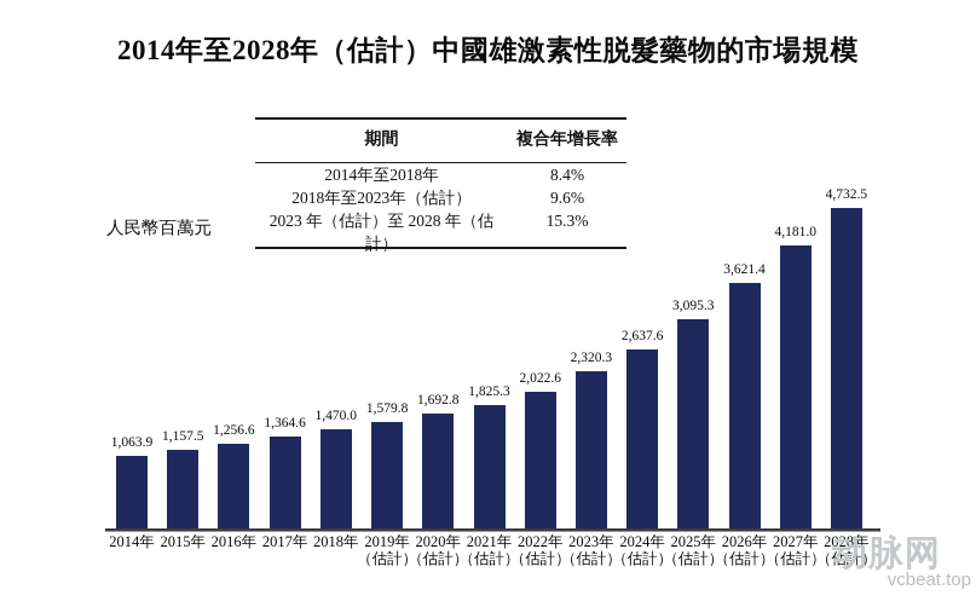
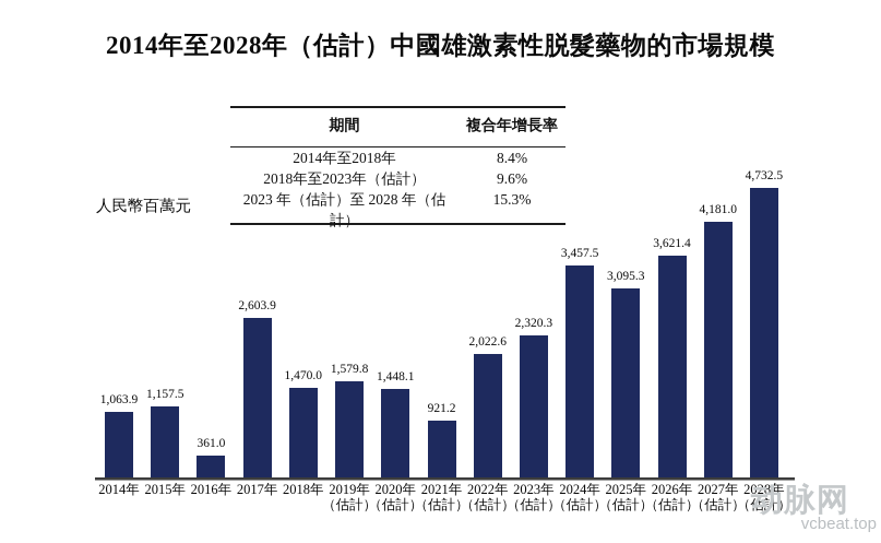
2016年: 1,256.6 -> 361.0
2017年: 1,364.6 -> 2,603.9
2020年: 1,692.8 -> 1,448.1
2021年: 1,825.3 -> 921.2
2024年: 2,637.6 -> 3,457.5
